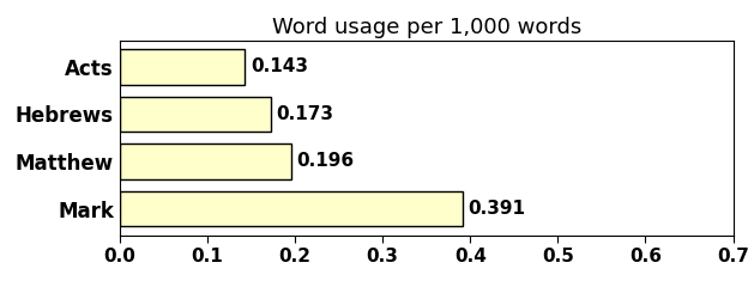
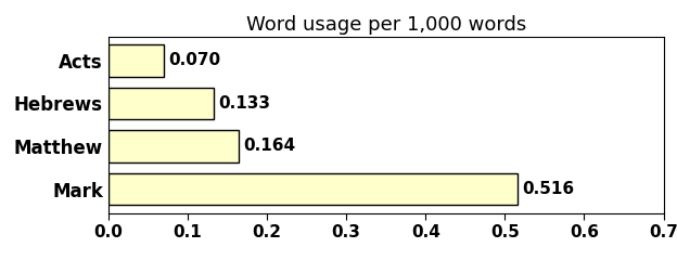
Acts: 0.143 -> 0.070
Hebrews: 0.173 -> 0.133
Matthew: 0.196 -> 0.164
Mark: 0.391 -> 0.516
